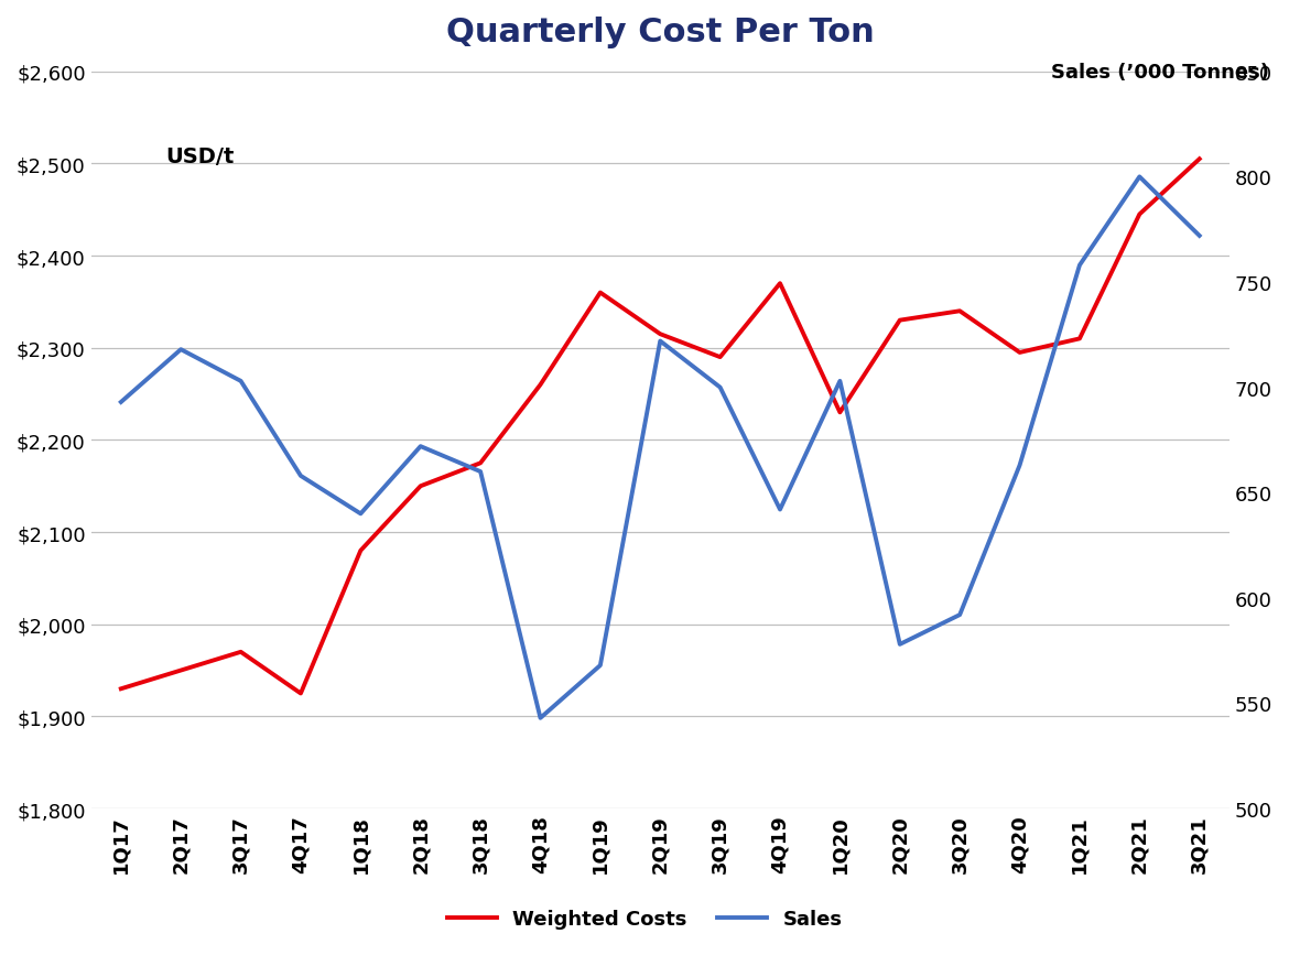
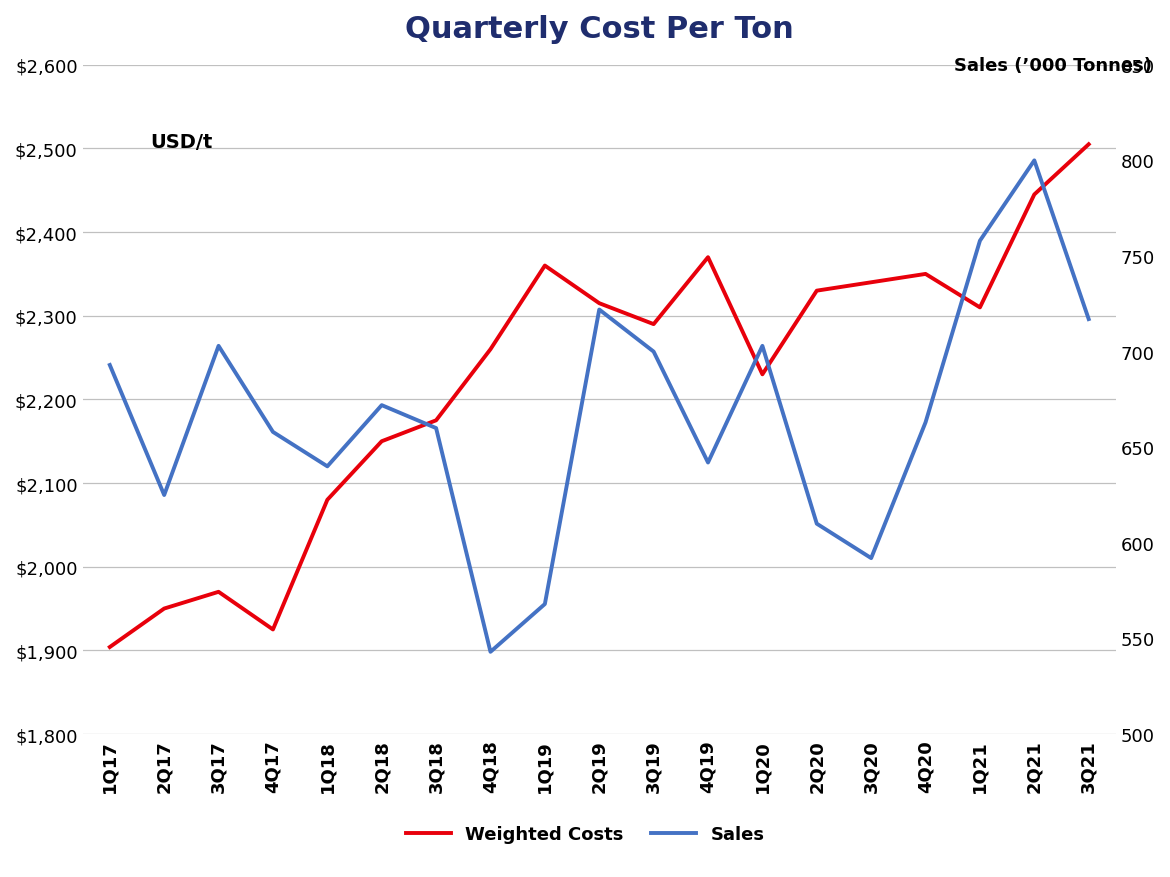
Weighted Costs/1Q17: $1,930 -> $1,904
Sales/2Q17: 718 -> 625
Sales/2Q20: 578 -> 610
Weighted Costs/4Q20: $2,295 -> $2,350
Sales/3Q21: 772 -> 717
